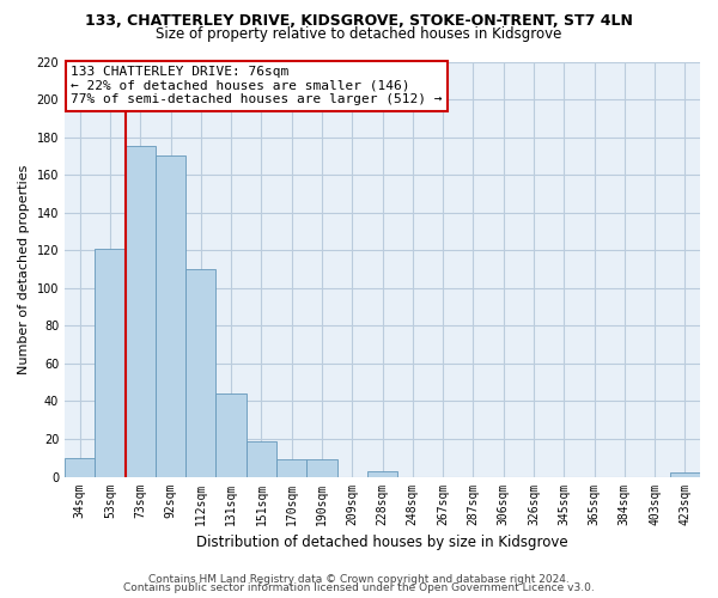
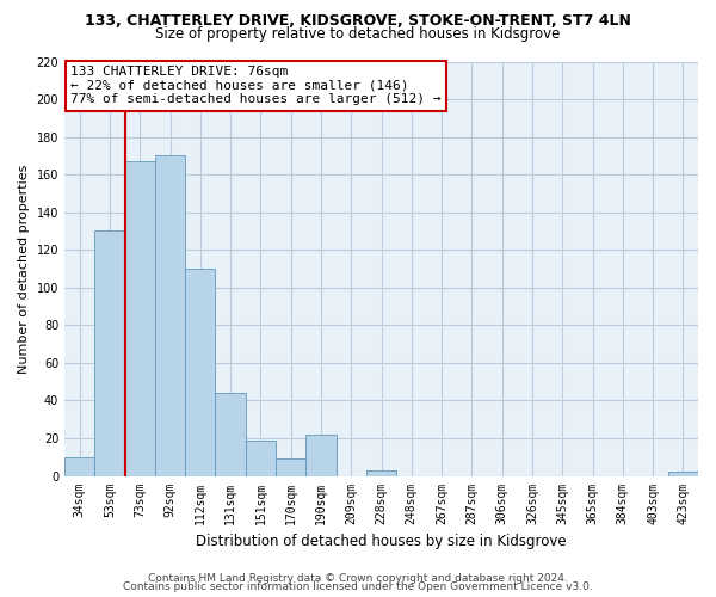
53sqm: 121 -> 130
73sqm: 175 -> 167
190sqm: 9 -> 22
